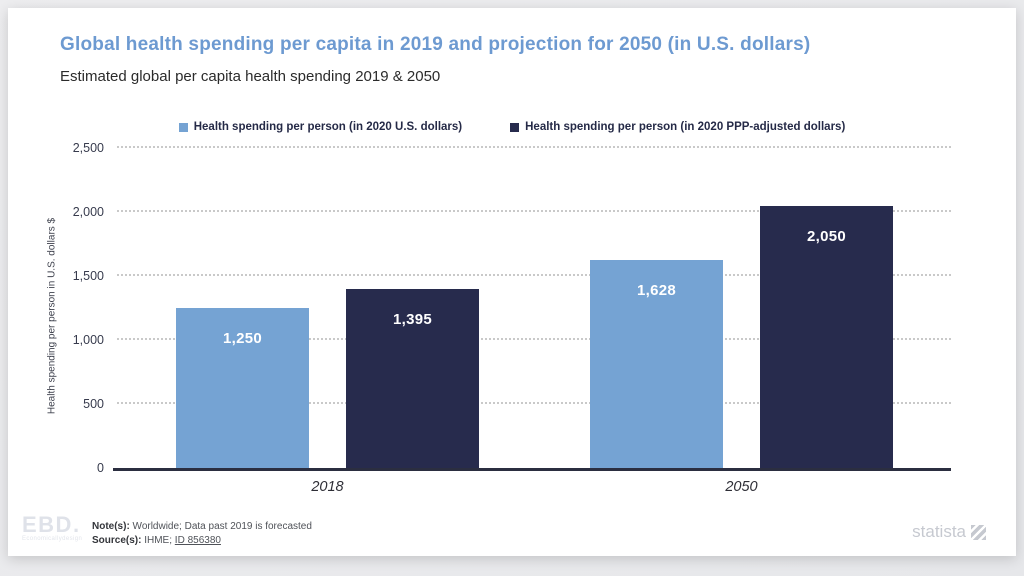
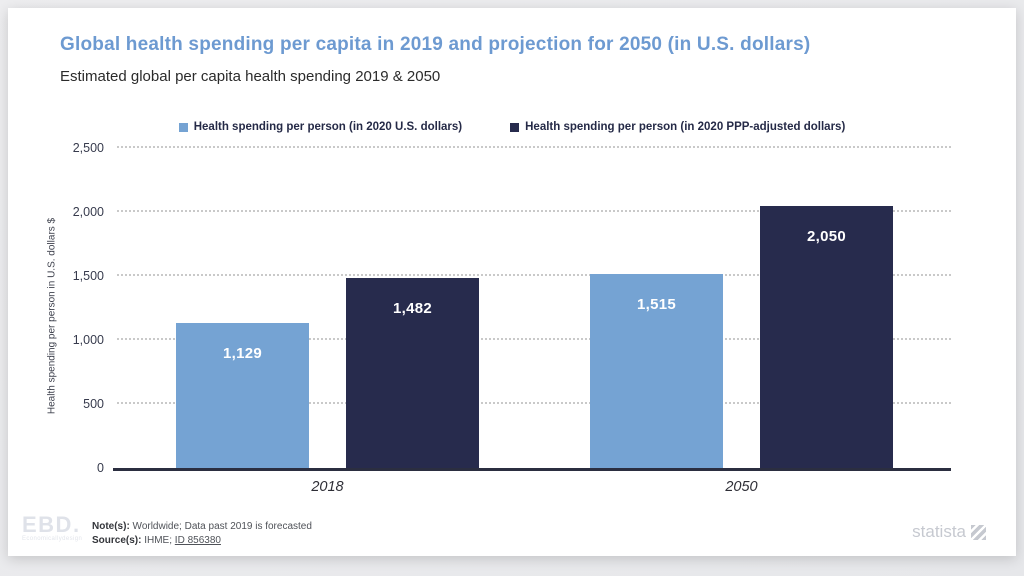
Health spending per person (in 2020 U.S. dollars)/2018: 1,250 -> 1,129
Health spending per person (in 2020 PPP-adjusted dollars)/2018: 1,395 -> 1,482
Health spending per person (in 2020 U.S. dollars)/2050: 1,628 -> 1,515
